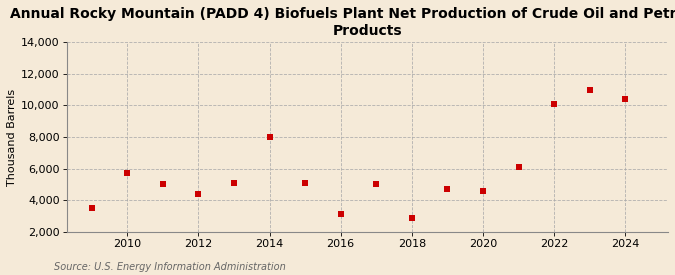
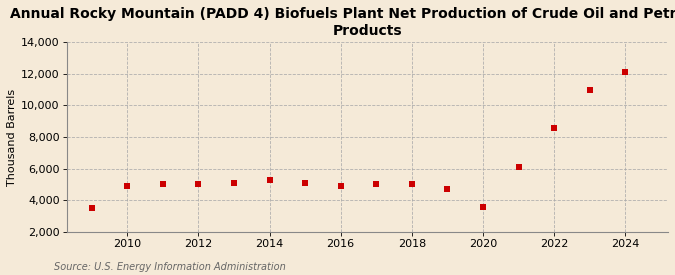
2010: 5,700 -> 4,900
2012: 4,400 -> 5,000
2014: 8,000 -> 5,300
2016: 3,100 -> 4,900
2018: 2,900 -> 5,000
2020: 4,600 -> 3,600
2022: 10,100 -> 8,600
2024: 10,400 -> 12,100
